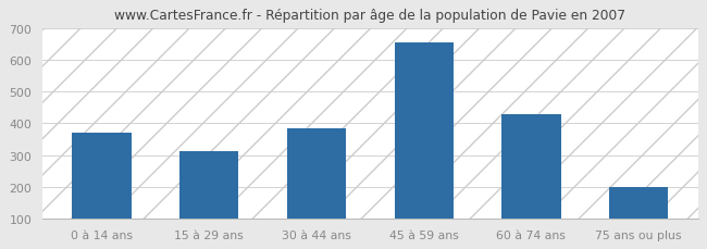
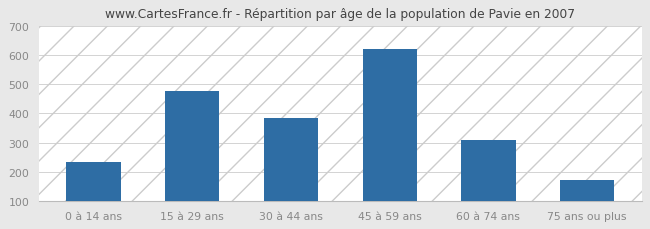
0 à 14 ans: 370 -> 235
15 à 29 ans: 312 -> 475
45 à 59 ans: 655 -> 620
60 à 74 ans: 427 -> 310
75 ans ou plus: 200 -> 170
